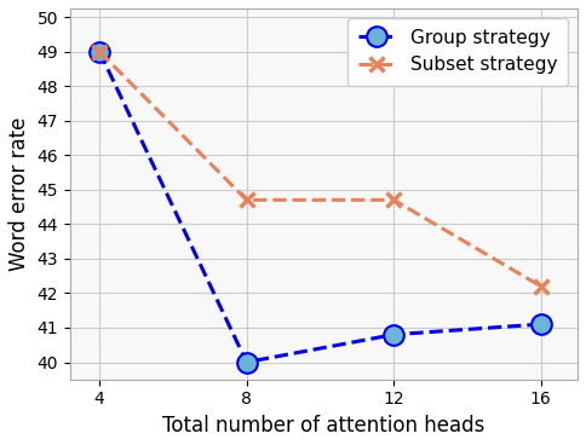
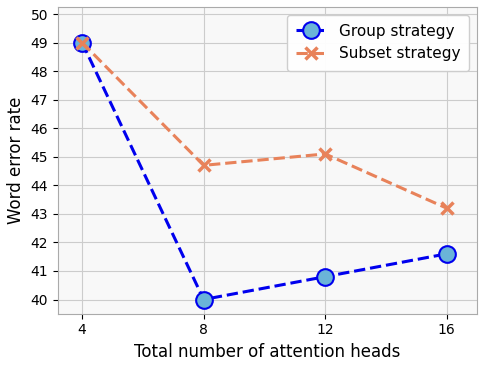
Subset strategy/12: 44.7 -> 45.1
Group strategy/16: 41.1 -> 41.6
Subset strategy/16: 42.2 -> 43.2
